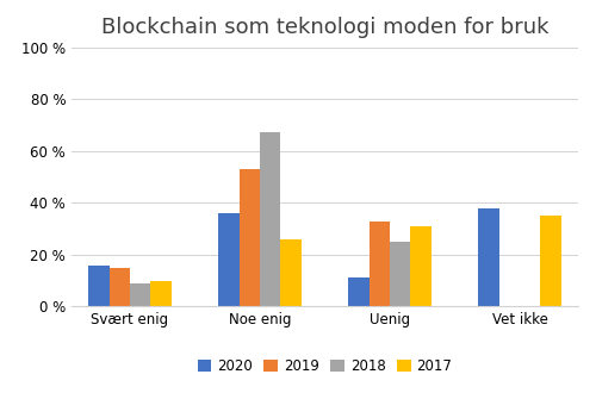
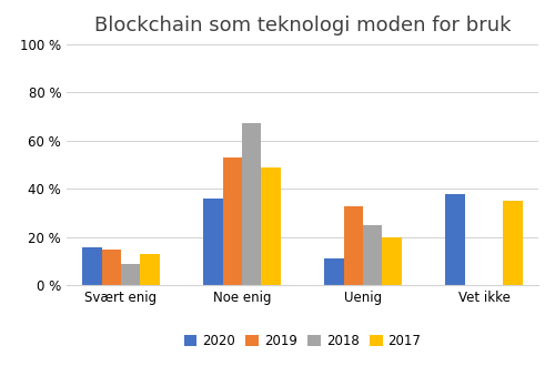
2017/Svært enig: 10 % -> 13 %
2017/Noe enig: 26 % -> 49 %
2017/Uenig: 31 % -> 20 %
